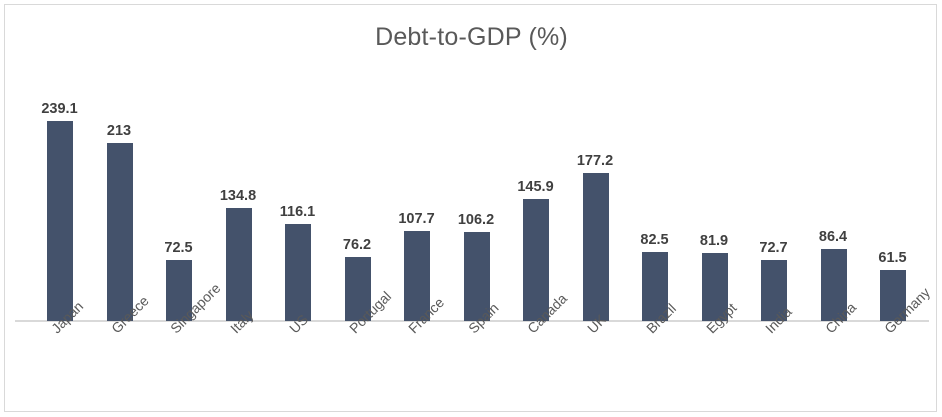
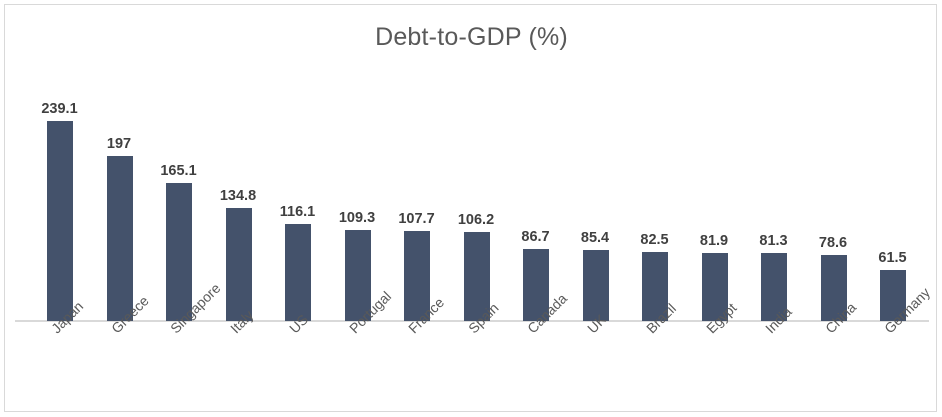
Greece: 213 -> 197
Singapore: 72.5 -> 165.1
Portugal: 76.2 -> 109.3
Canada: 145.9 -> 86.7
UK: 177.2 -> 85.4
India: 72.7 -> 81.3
China: 86.4 -> 78.6
